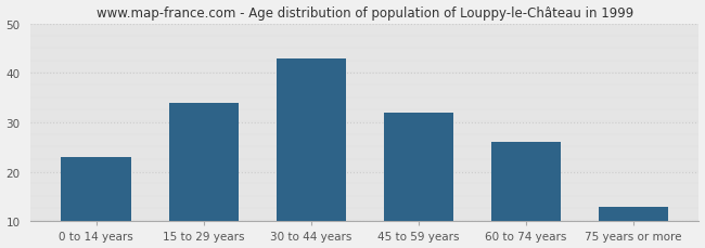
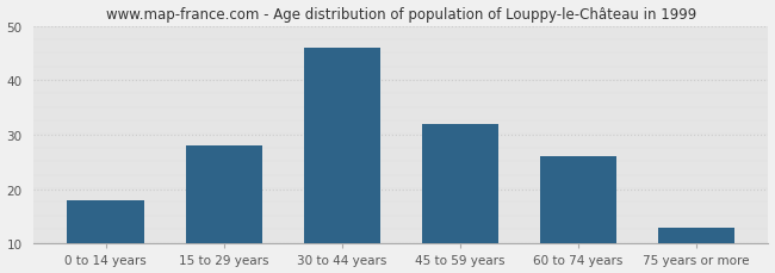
0 to 14 years: 23 -> 18
15 to 29 years: 34 -> 28
30 to 44 years: 43 -> 46
